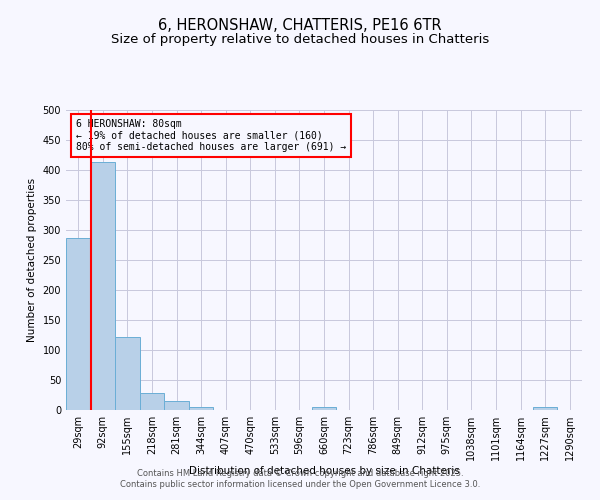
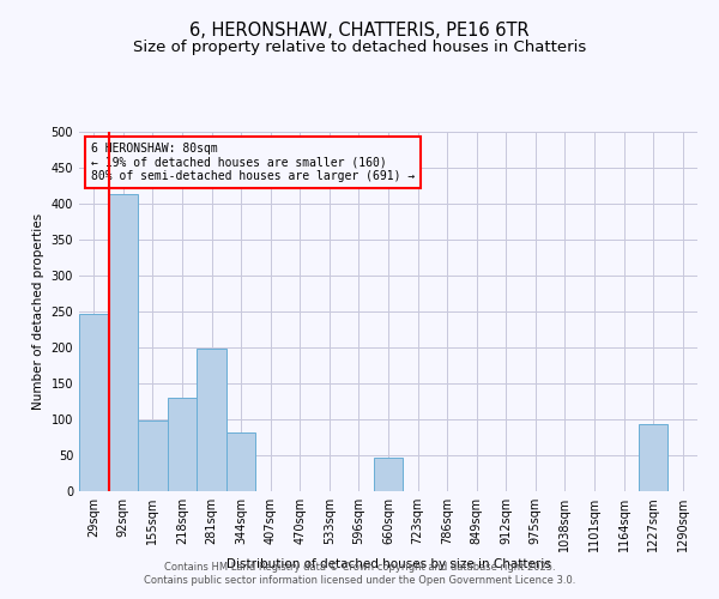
29sqm: 287 -> 246
155sqm: 122 -> 98
218sqm: 29 -> 130
281sqm: 15 -> 198
344sqm: 5 -> 82
660sqm: 5 -> 46
1227sqm: 5 -> 94
